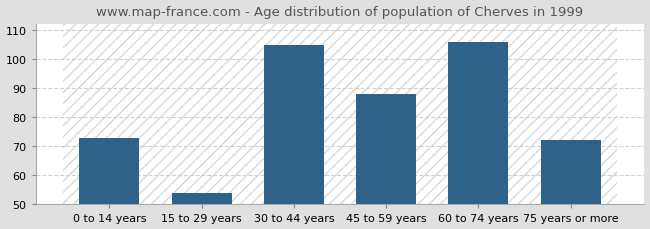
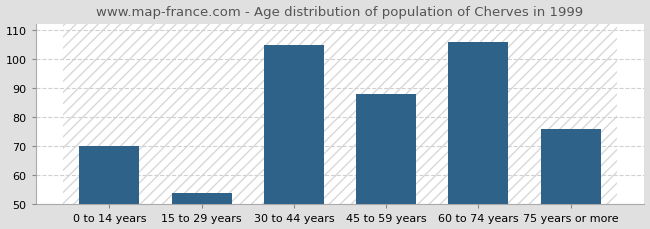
0 to 14 years: 73 -> 70
75 years or more: 72 -> 76
